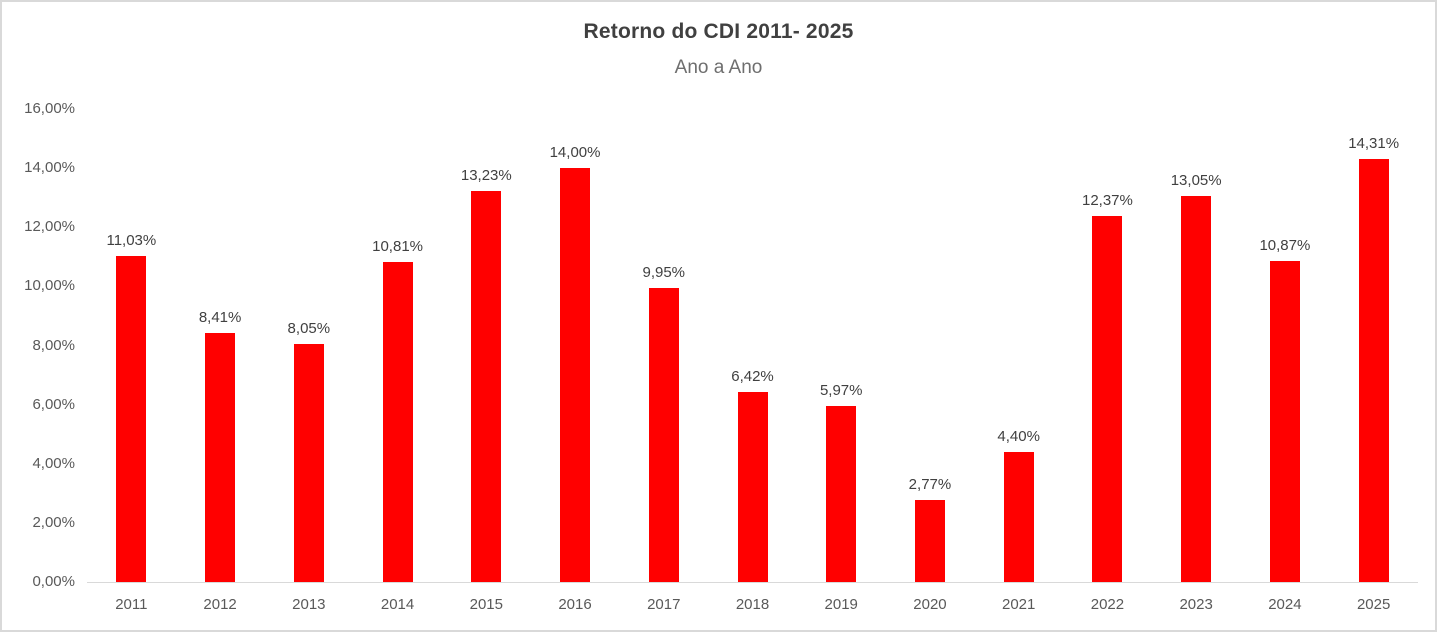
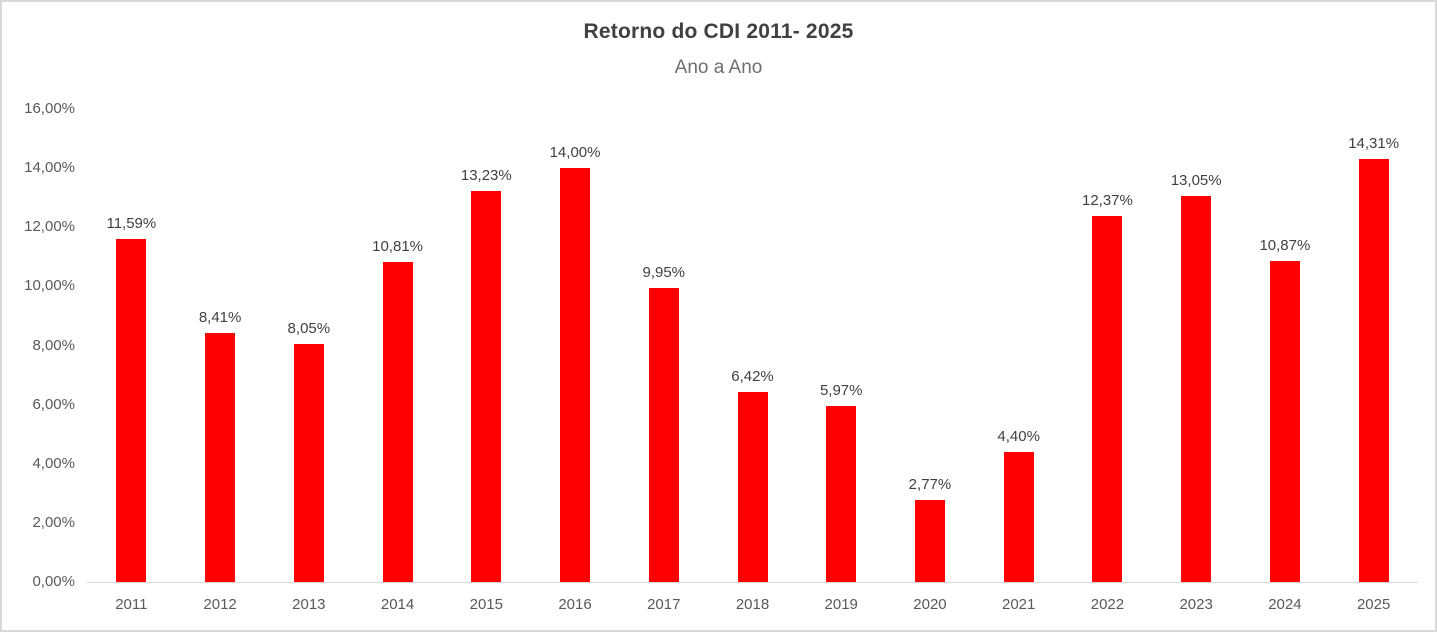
2011: 11,03% -> 11,59%
